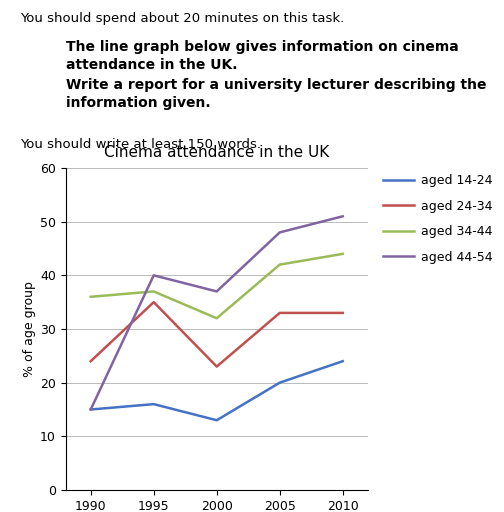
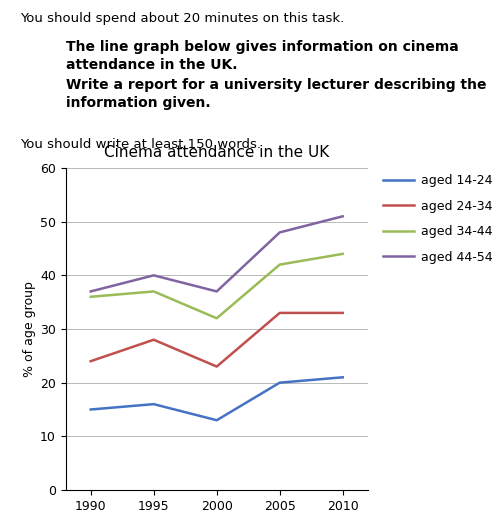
aged 44-54/1990: 15 -> 37
aged 24-34/1995: 35 -> 28
aged 14-24/2010: 24 -> 21
